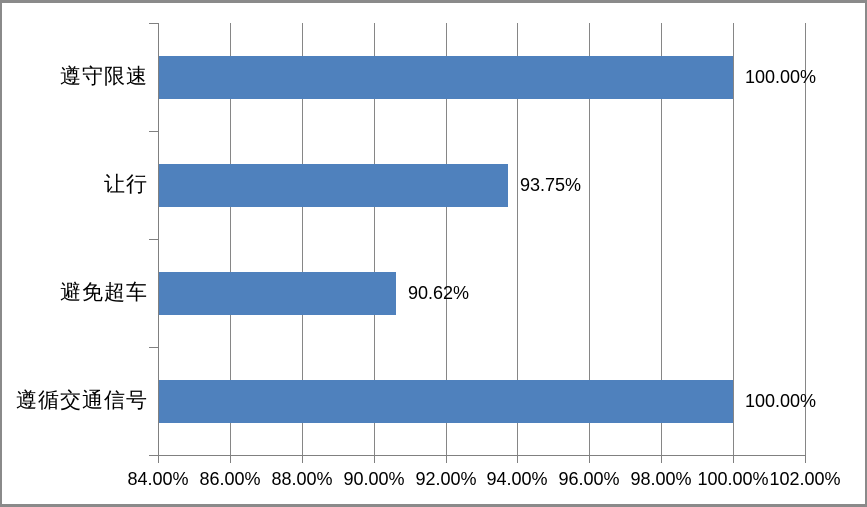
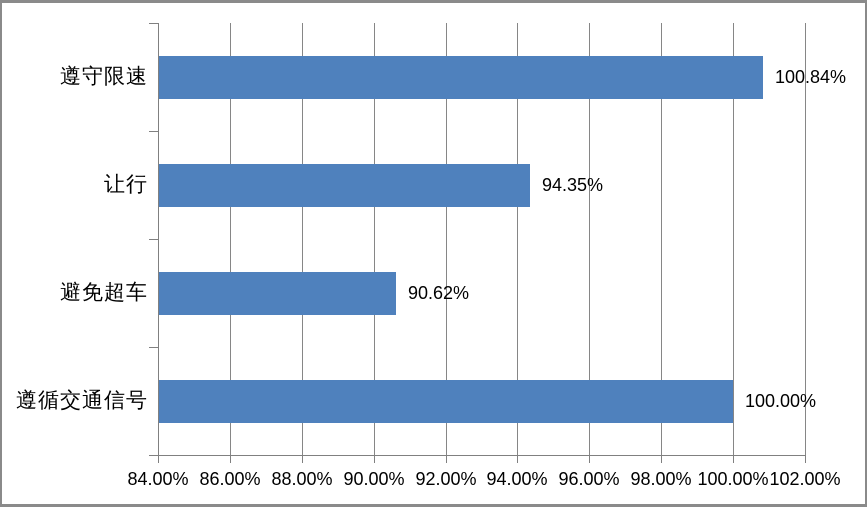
遵守限速: 100.00% -> 100.84%
让行: 93.75% -> 94.35%
